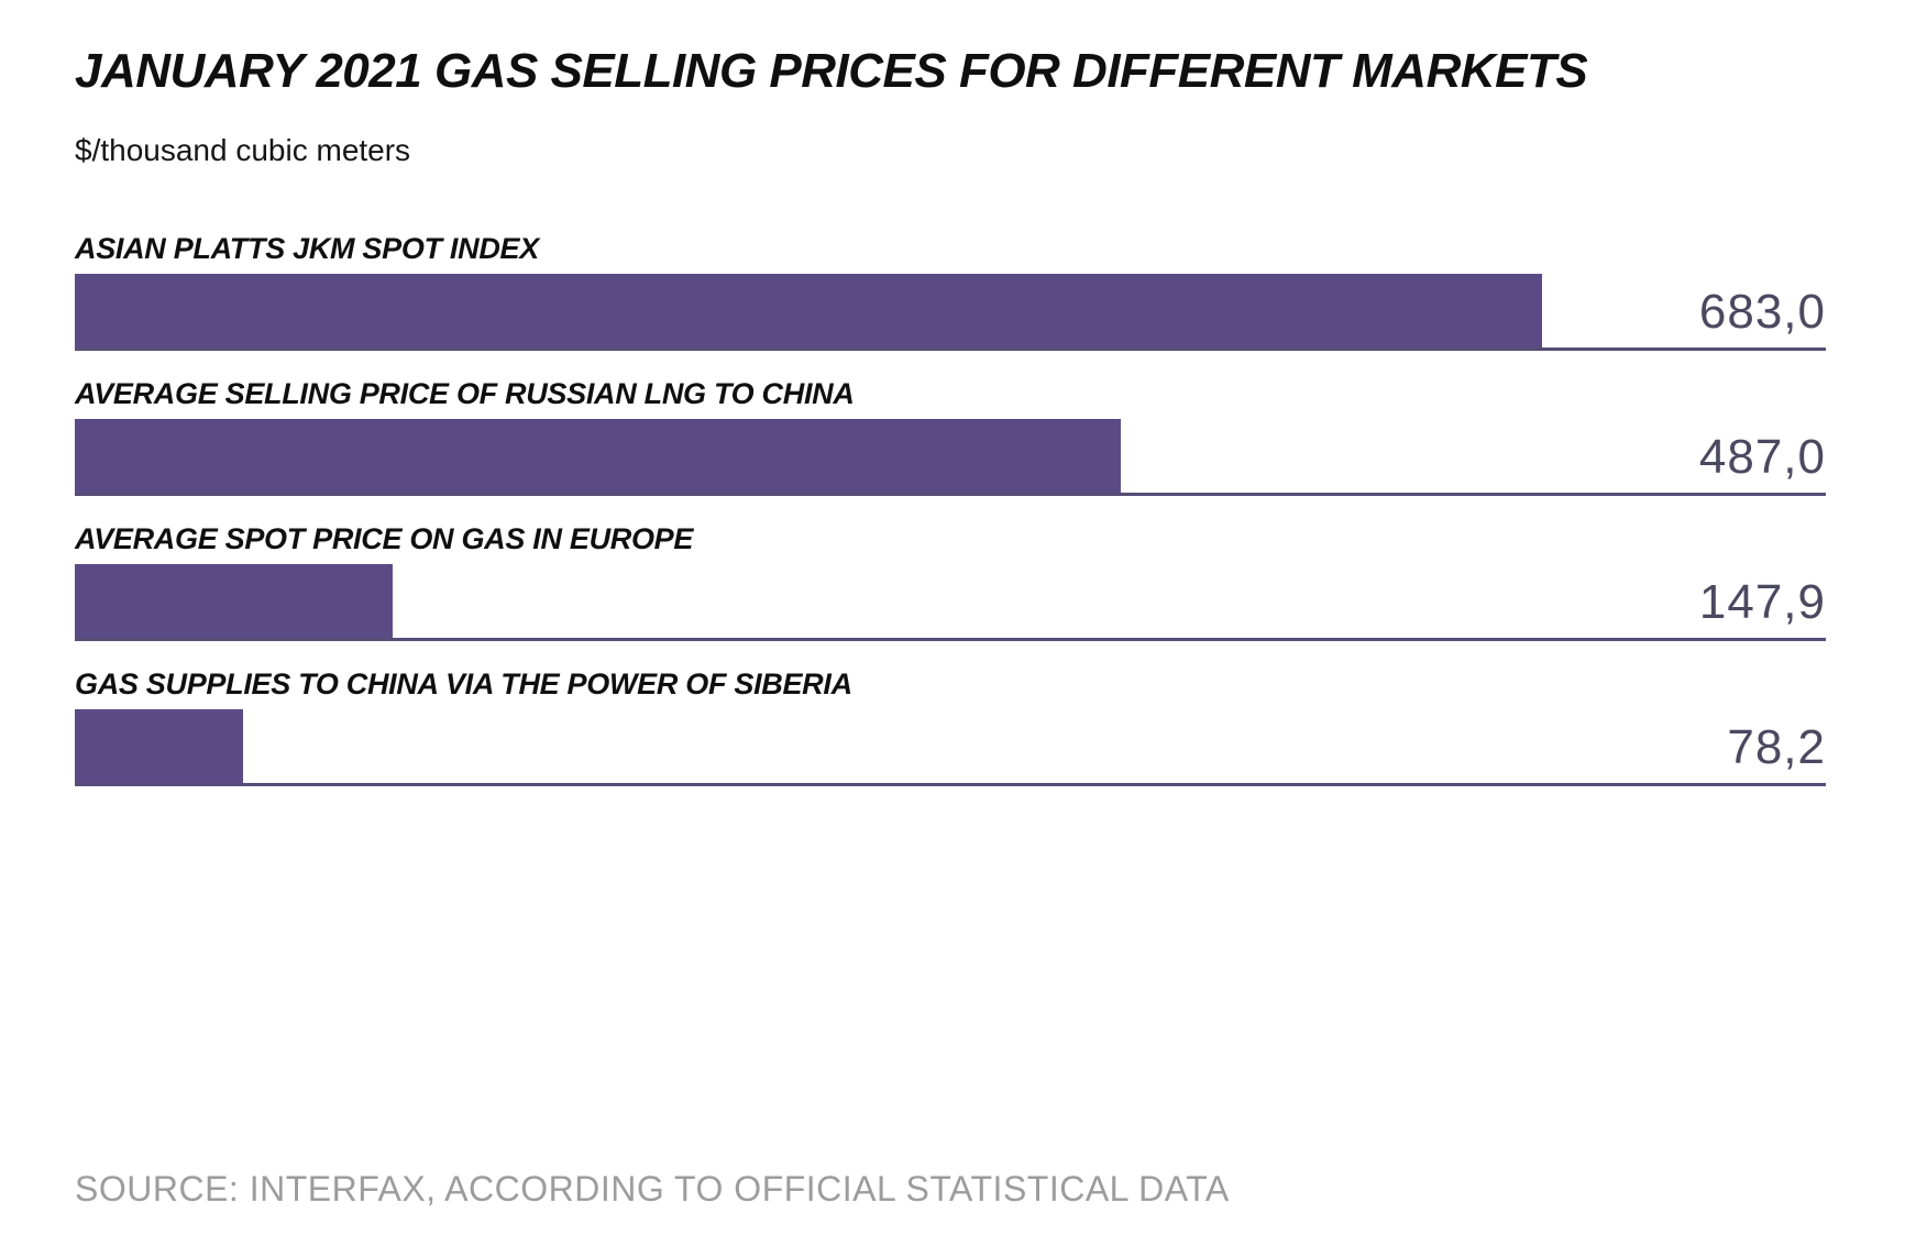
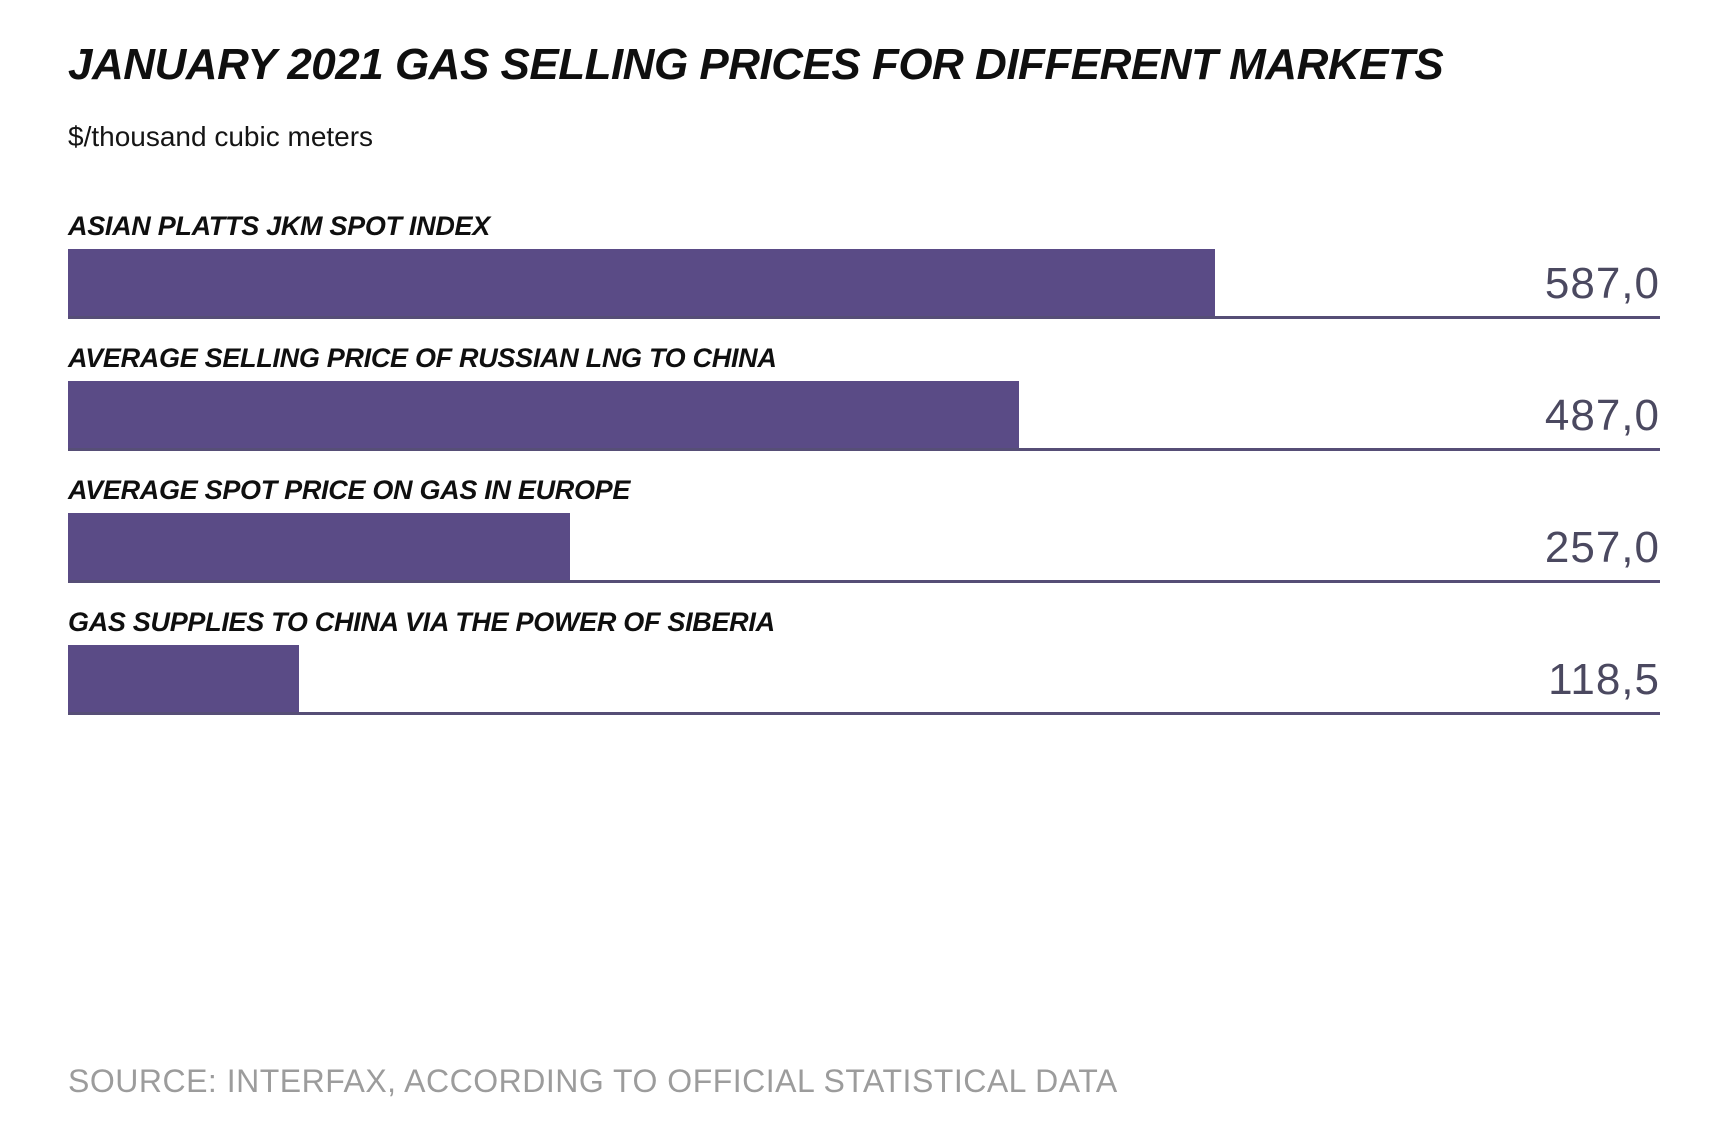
ASIAN PLATTS JKM SPOT INDEX: 683,0 -> 587,0
AVERAGE SPOT PRICE ON GAS IN EUROPE: 147,9 -> 257,0
GAS SUPPLIES TO CHINA VIA THE POWER OF SIBERIA: 78,2 -> 118,5
